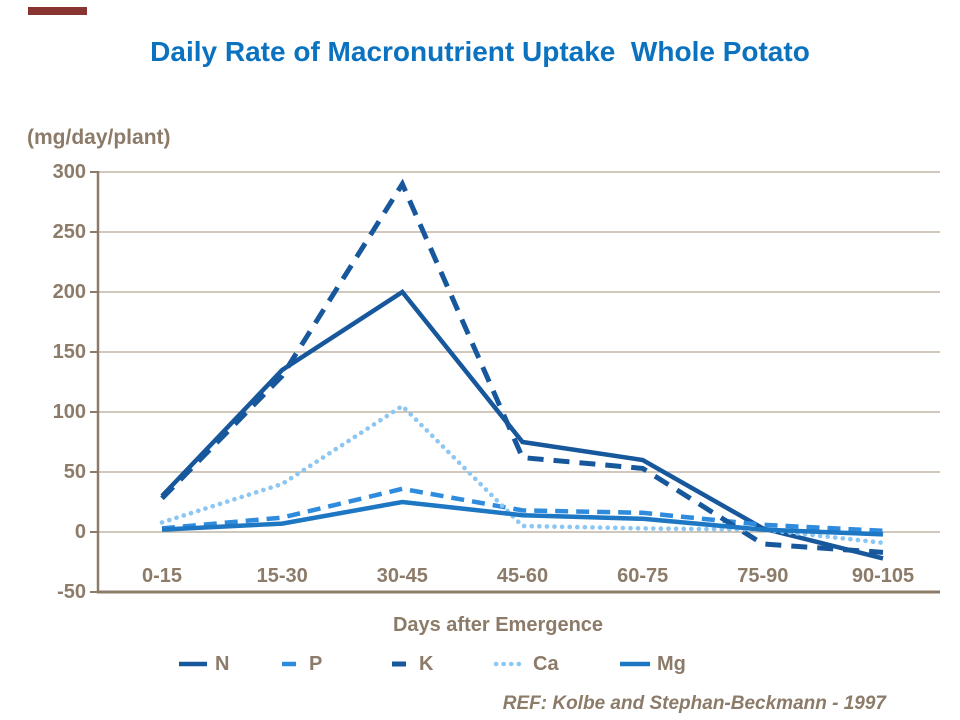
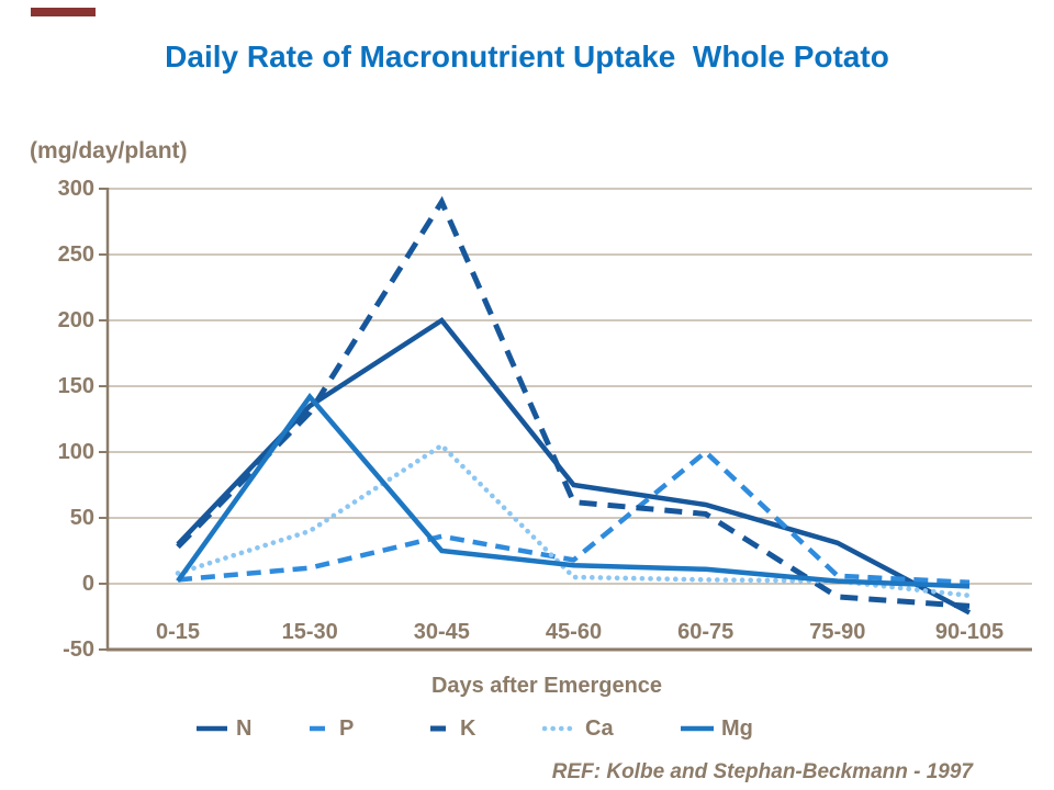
Mg/15-30: 7 -> 142
P/60-75: 16 -> 100
N/75-90: 3 -> 31
